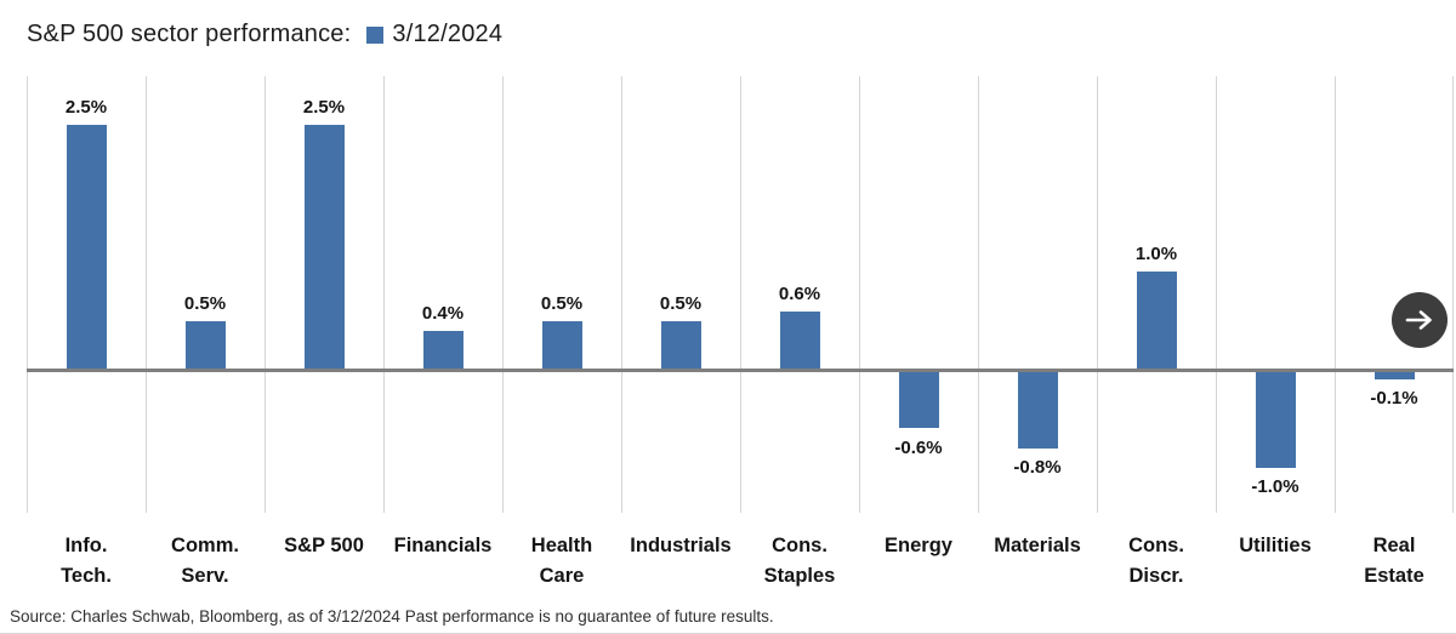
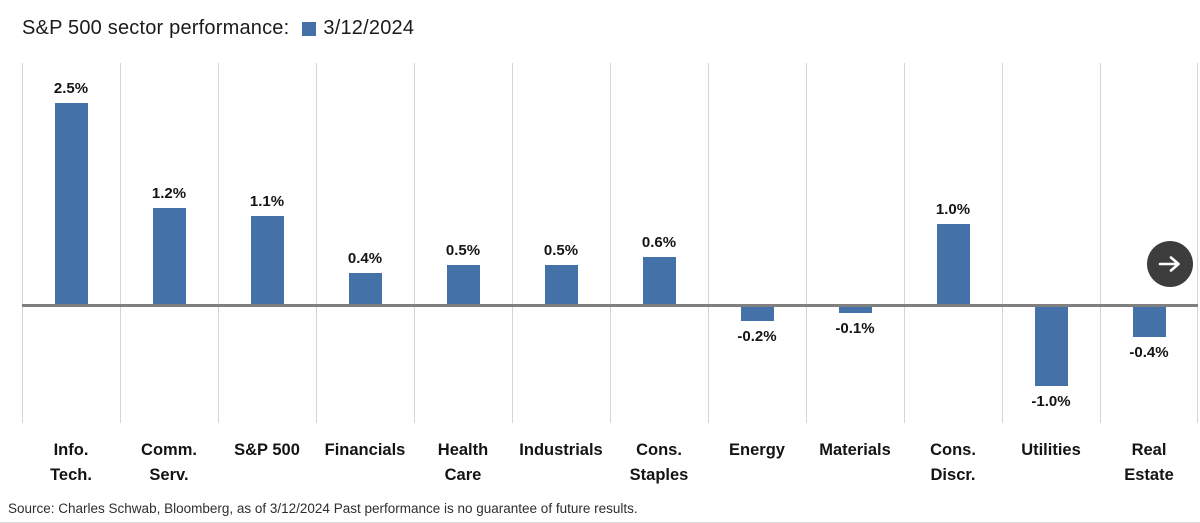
Comm. Serv.: 0.5% -> 1.2%
S&P 500: 2.5% -> 1.1%
Energy: -0.6% -> -0.2%
Materials: -0.8% -> -0.1%
Real Estate: -0.1% -> -0.4%
